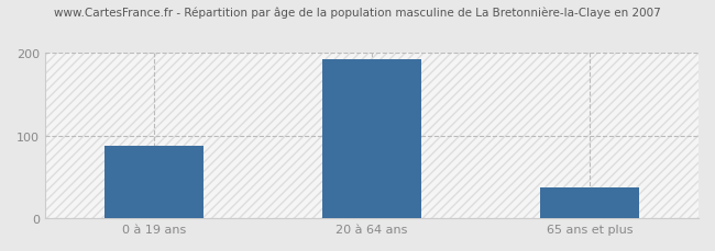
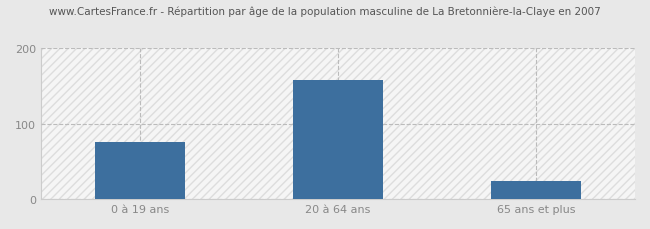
0 à 19 ans: 88 -> 76
20 à 64 ans: 192 -> 158
65 ans et plus: 37 -> 24
